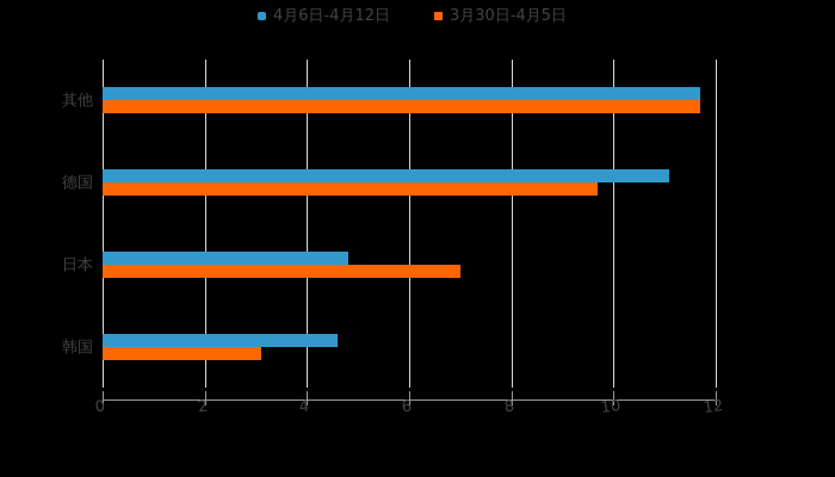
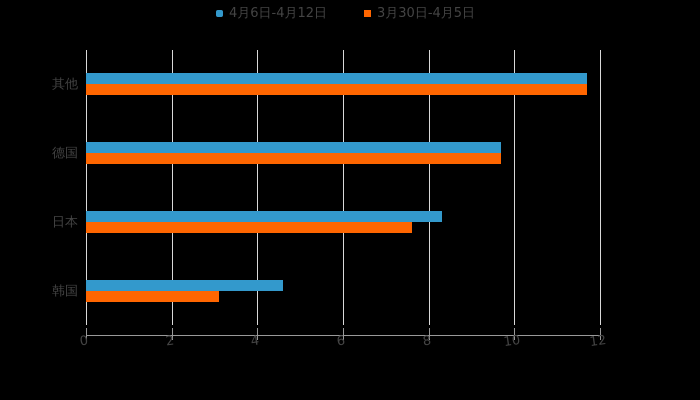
4月6日-4月12日/德国: 11.1 -> 9.7
4月6日-4月12日/日本: 4.8 -> 8.3
3月30日-4月5日/日本: 7.0 -> 7.6
